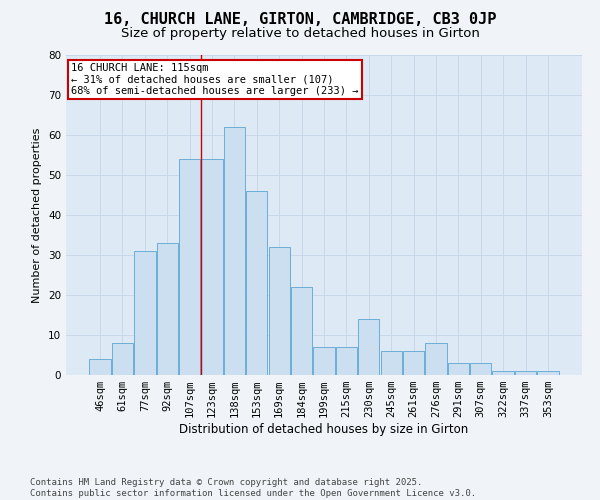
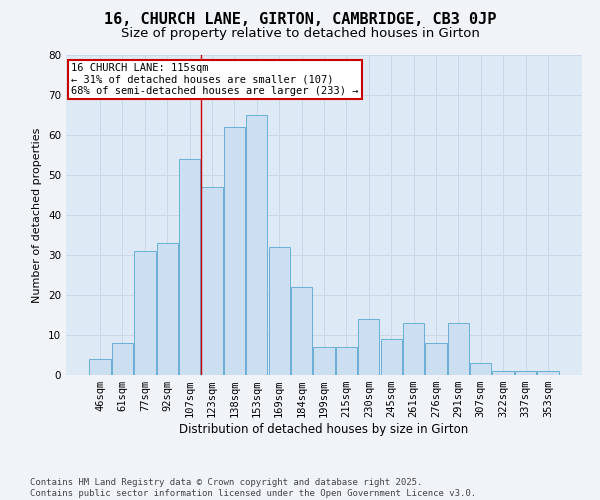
123sqm: 54 -> 47
153sqm: 46 -> 65
245sqm: 6 -> 9
261sqm: 6 -> 13
291sqm: 3 -> 13
